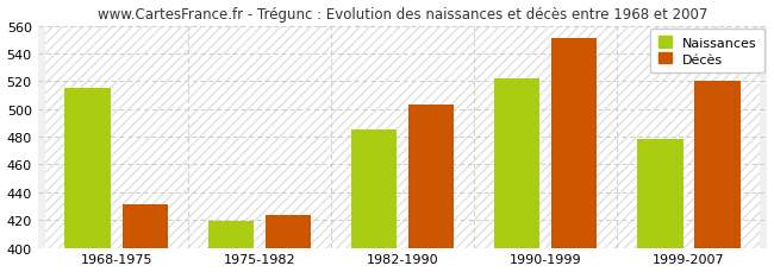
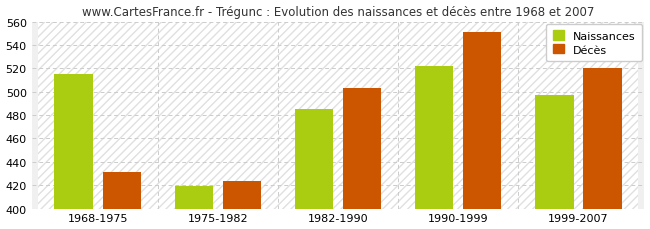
Naissances/1999-2007: 478 -> 497
